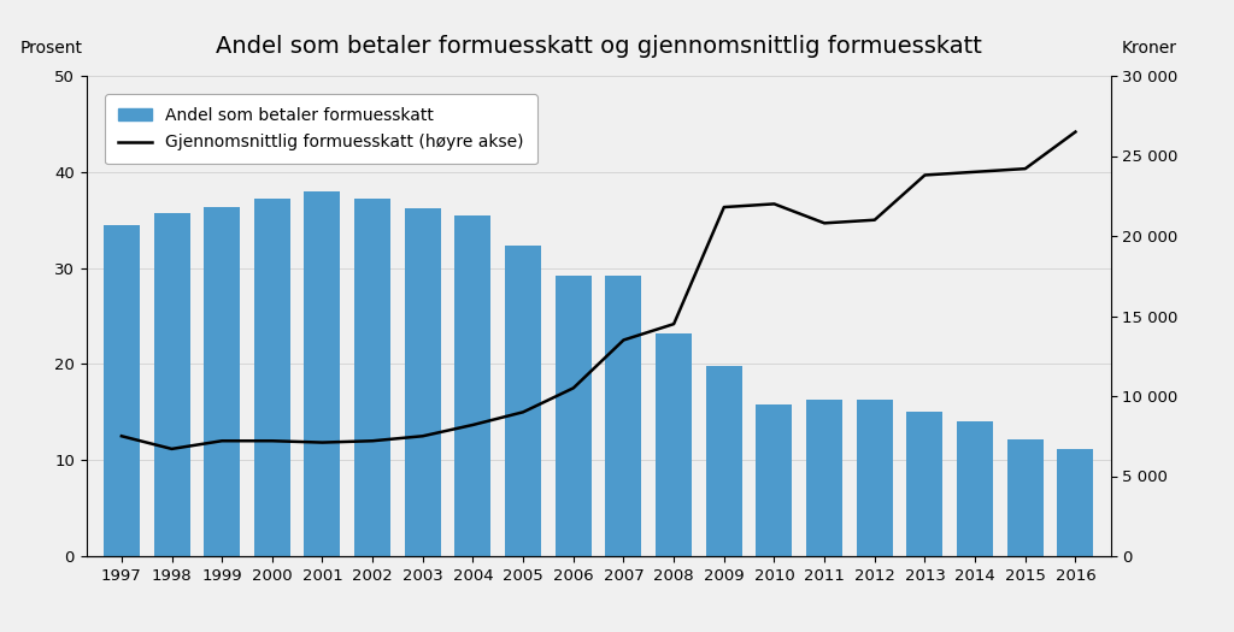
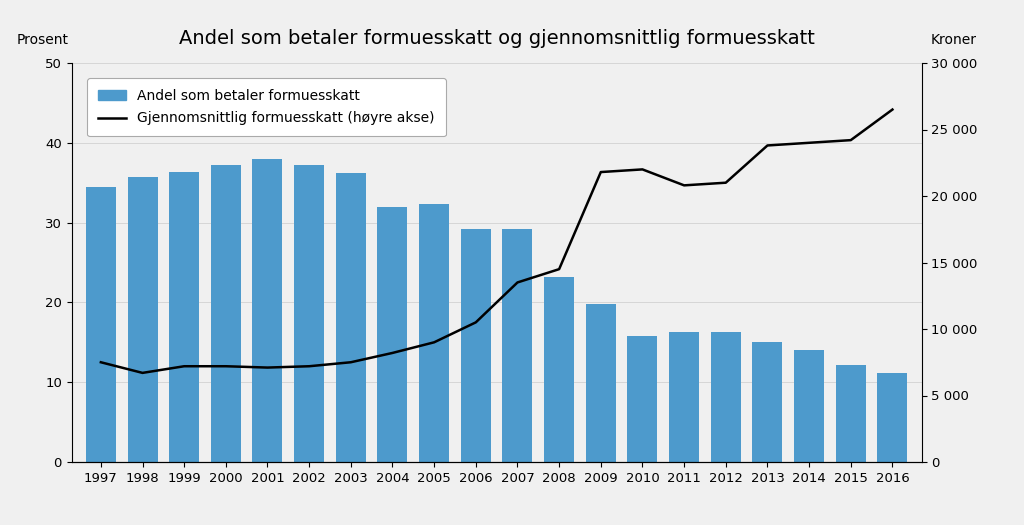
Andel som betaler formuesskatt/2004: 35.5 -> 32.0
